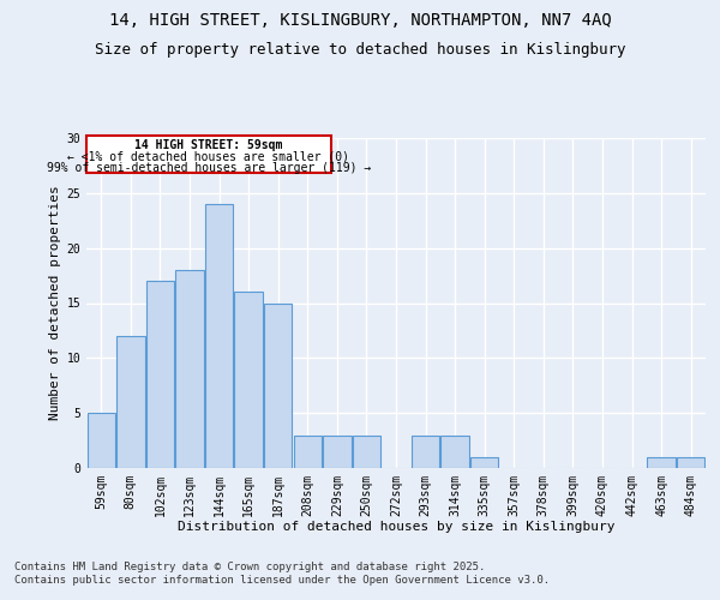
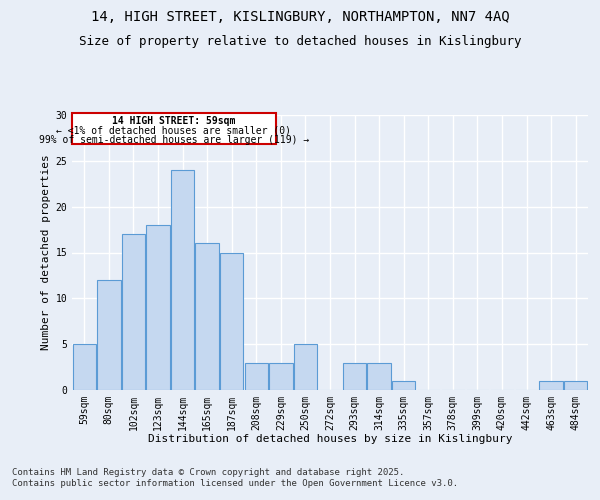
250sqm: 3 -> 5
